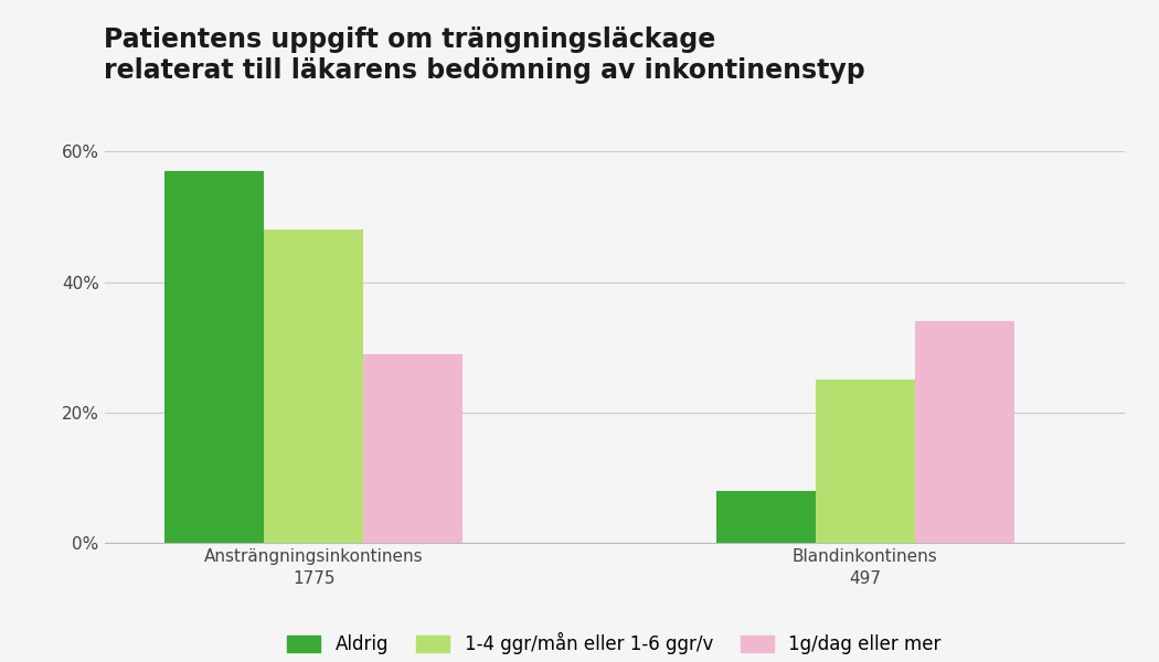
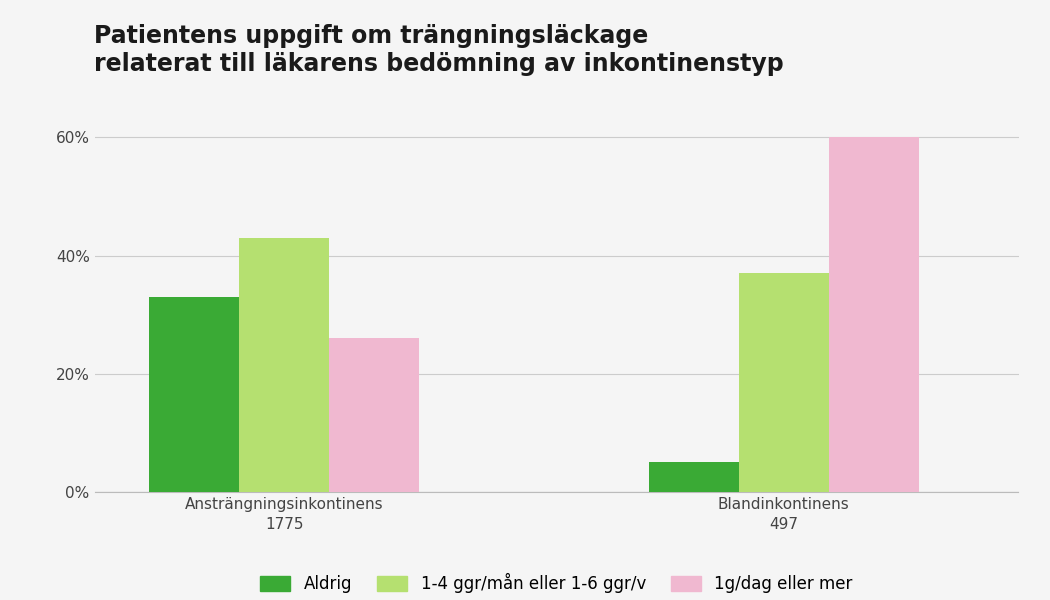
Aldrig/Ansträngningsinkontinens 1775: 57% -> 33%
1-4 ggr/mån eller 1-6 ggr/v/Ansträngningsinkontinens 1775: 48% -> 43%
1g/dag eller mer/Ansträngningsinkontinens 1775: 29% -> 26%
Aldrig/Blandinkontinens 497: 8% -> 5%
1-4 ggr/mån eller 1-6 ggr/v/Blandinkontinens 497: 25% -> 37%
1g/dag eller mer/Blandinkontinens 497: 34% -> 60%
